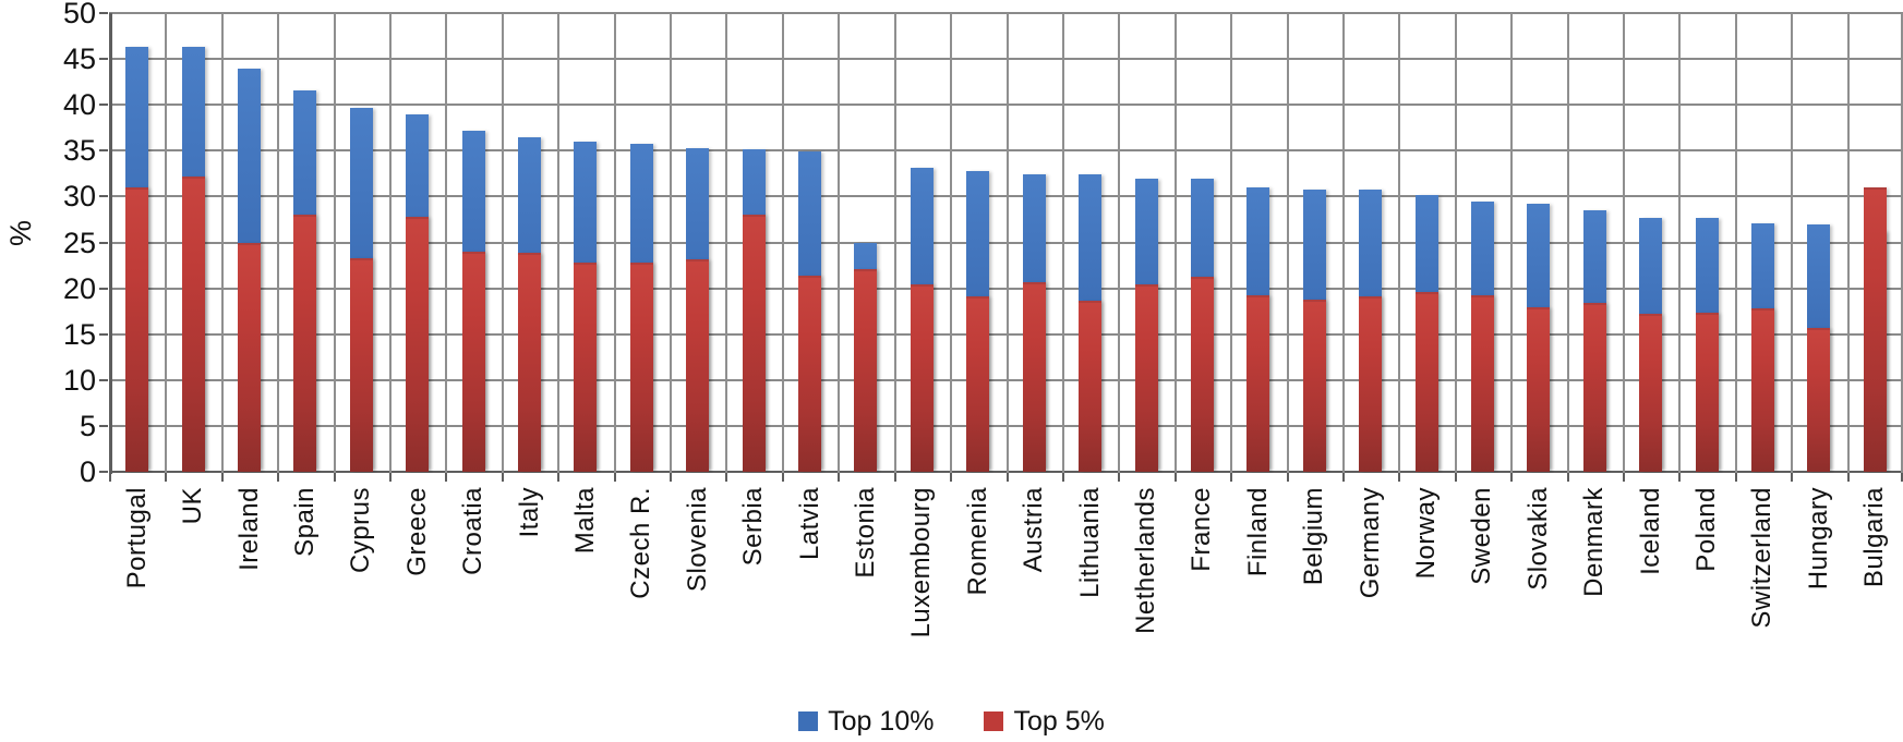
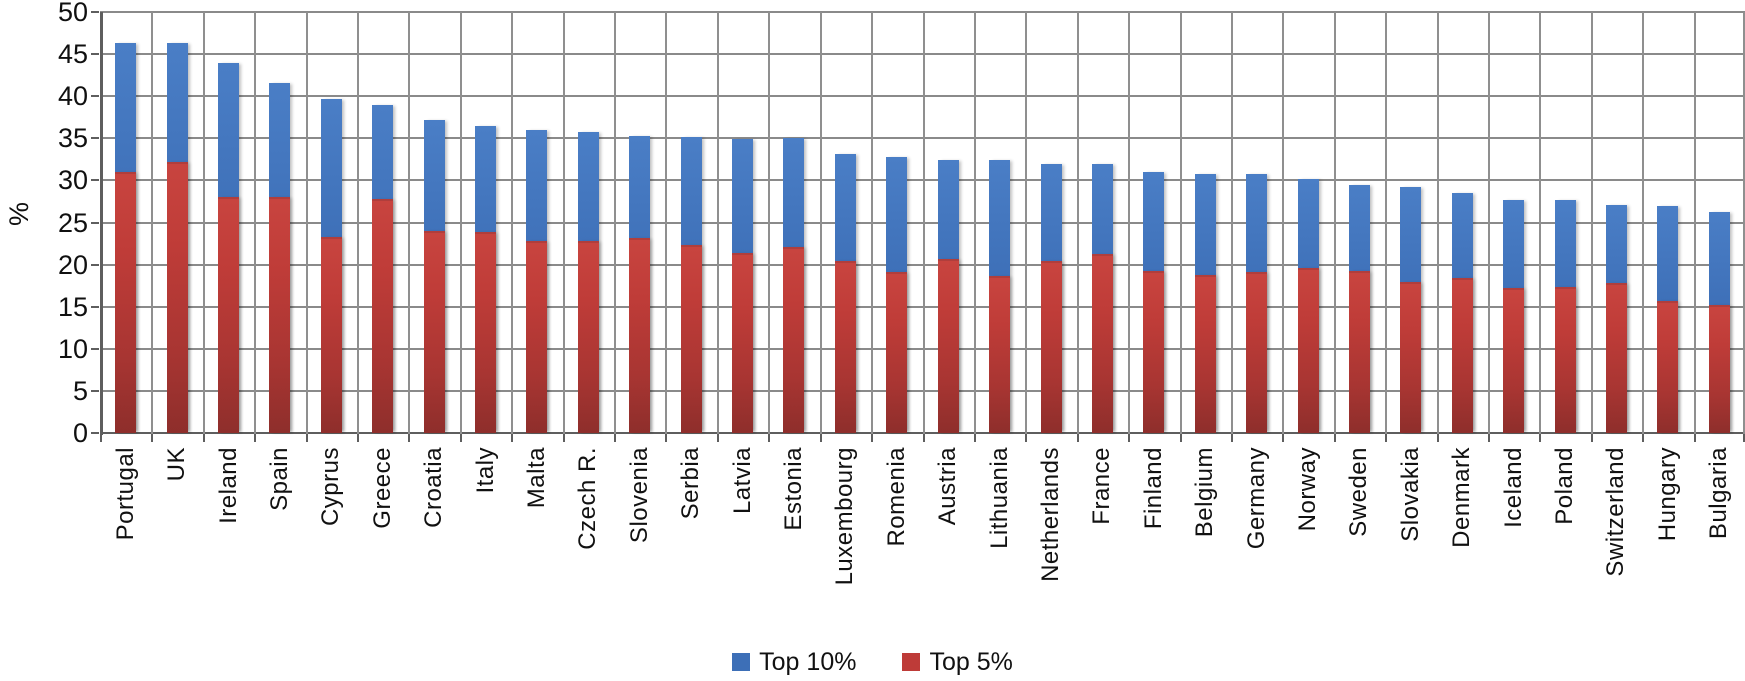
Top 5%/Ireland: 25 -> 28
Top 5%/Serbia: 28 -> 22
Top 10%/Estonia: 25 -> 35
Top 5%/Bulgaria: 31 -> 15
